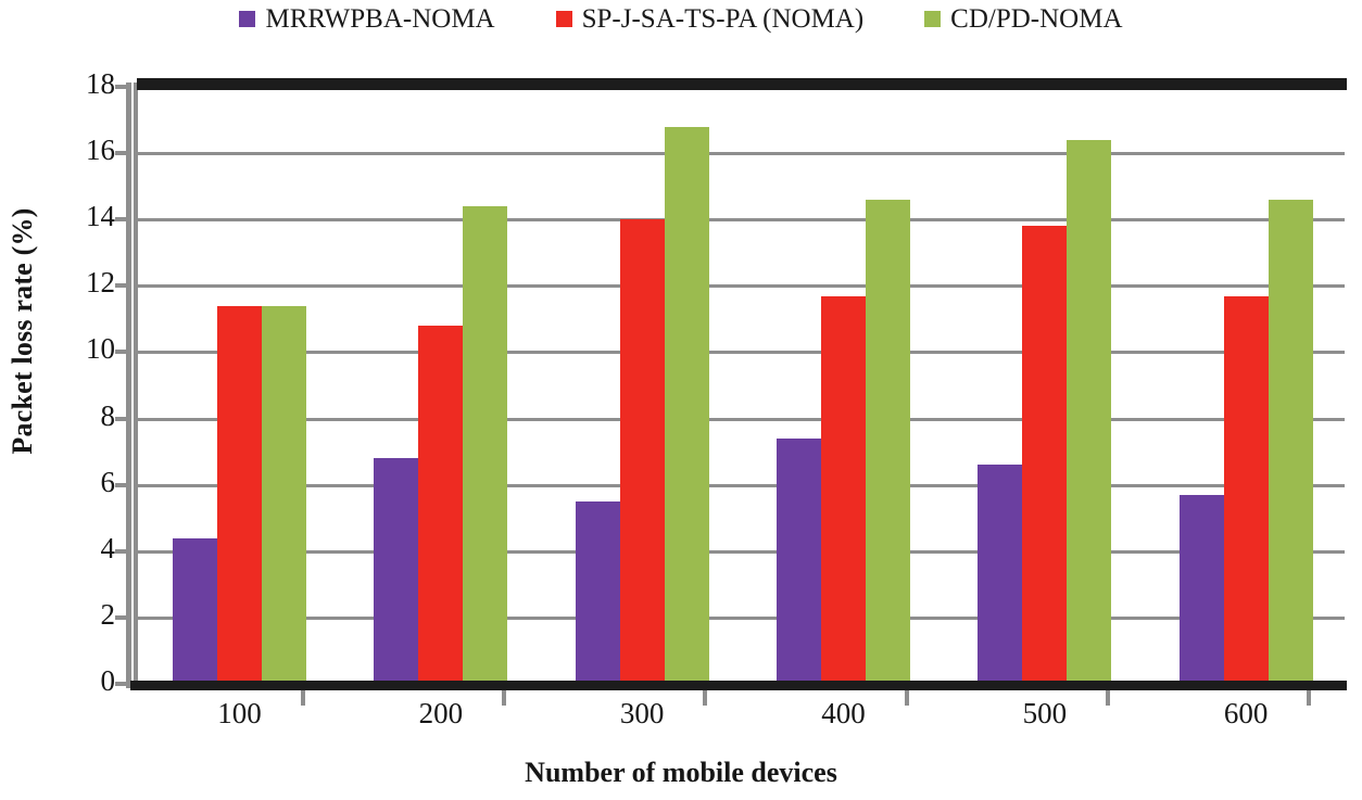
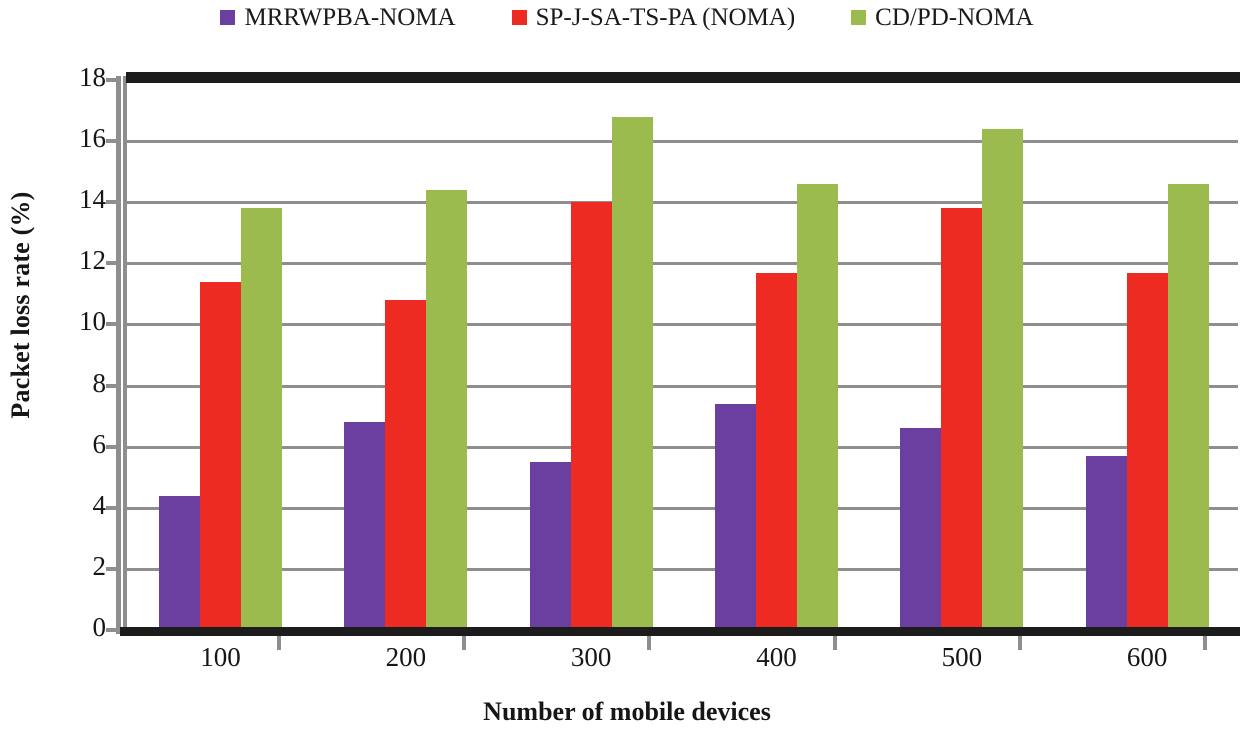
CD/PD-NOMA/100: 11.4 -> 13.8
